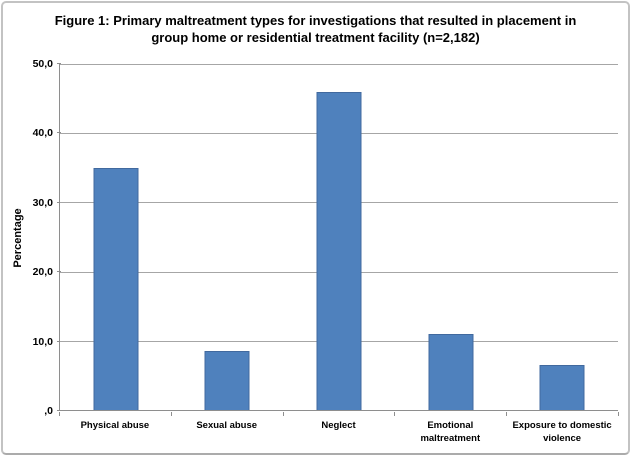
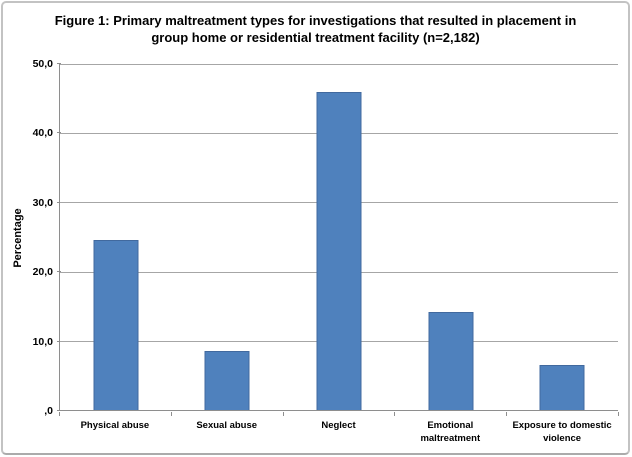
Physical abuse: 35 -> 25
Emotional maltreatment: 11 -> 14
